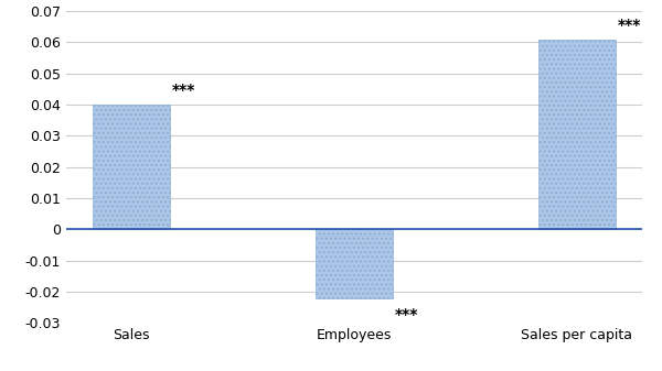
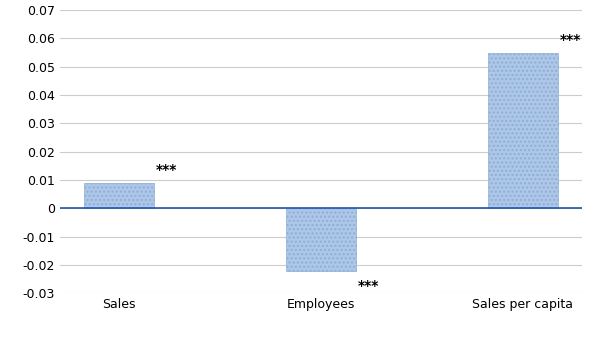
Sales: 0.040 -> 0.009
Sales per capita: 0.061 -> 0.055
